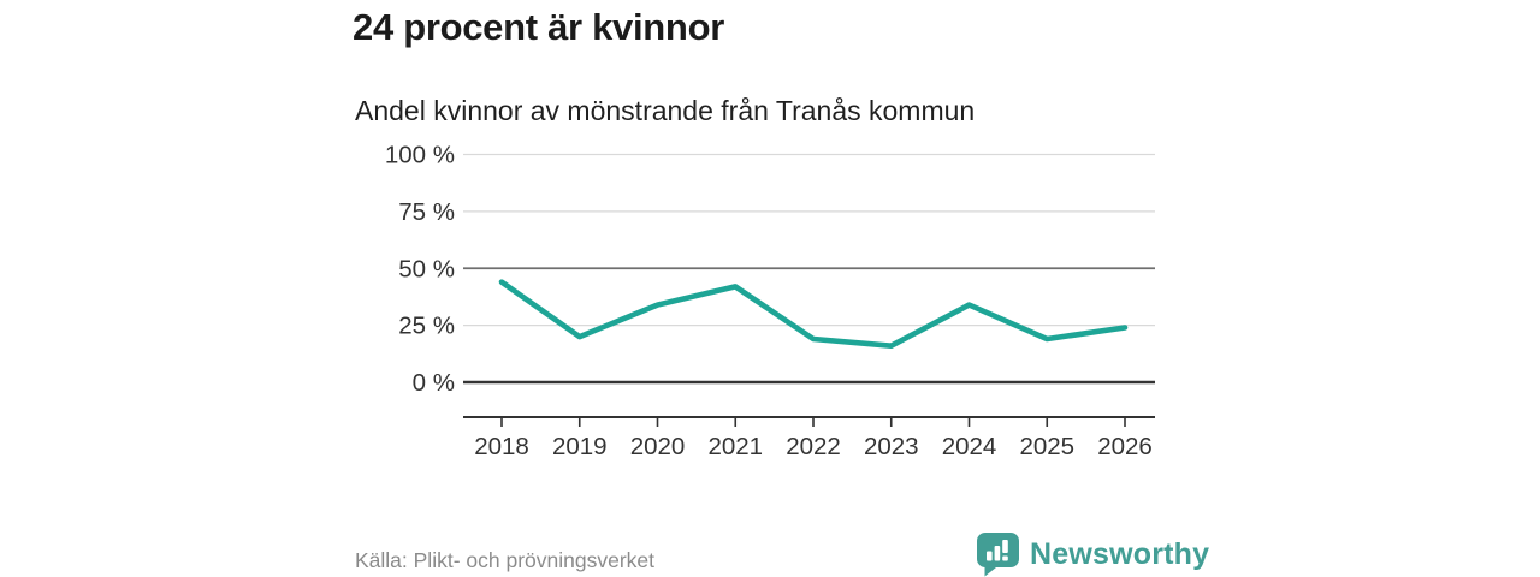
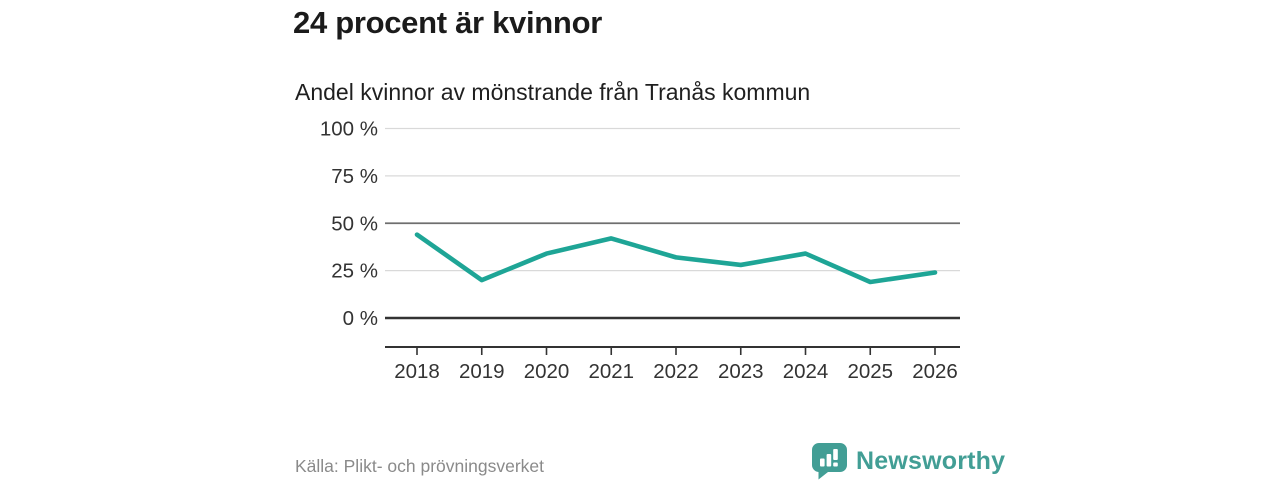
2022: 19% -> 32%
2023: 16% -> 28%
